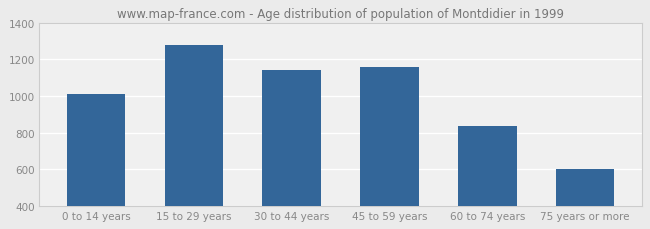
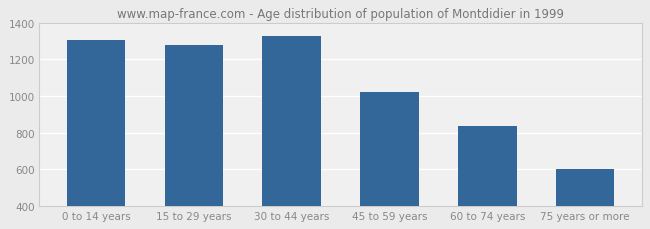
0 to 14 years: 1010 -> 1300
30 to 44 years: 1140 -> 1330
45 to 59 years: 1160 -> 1020
